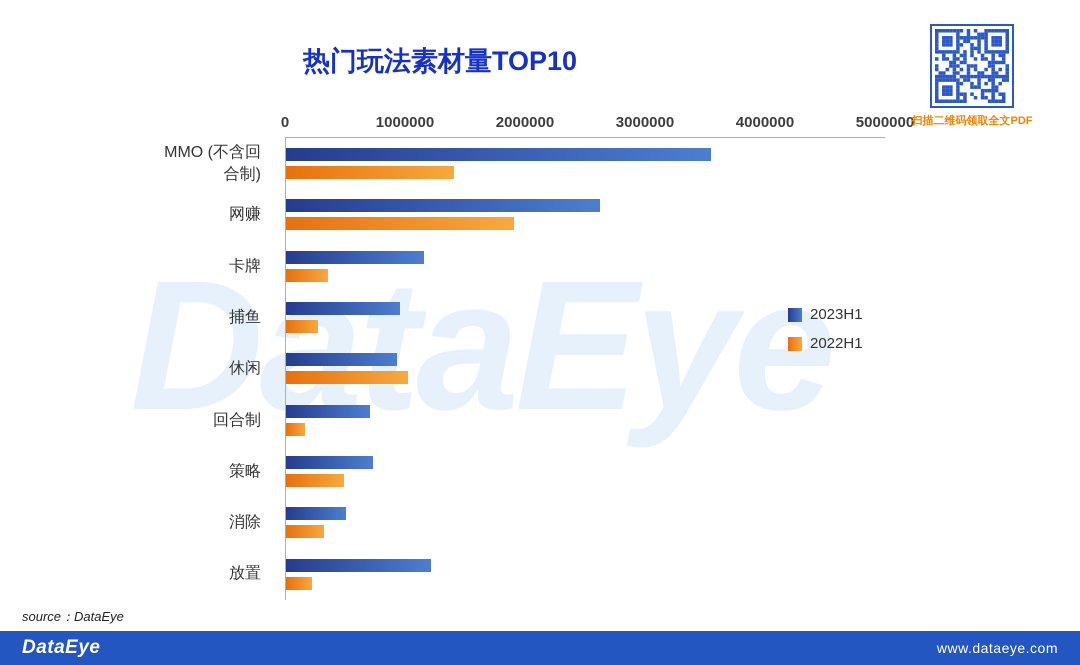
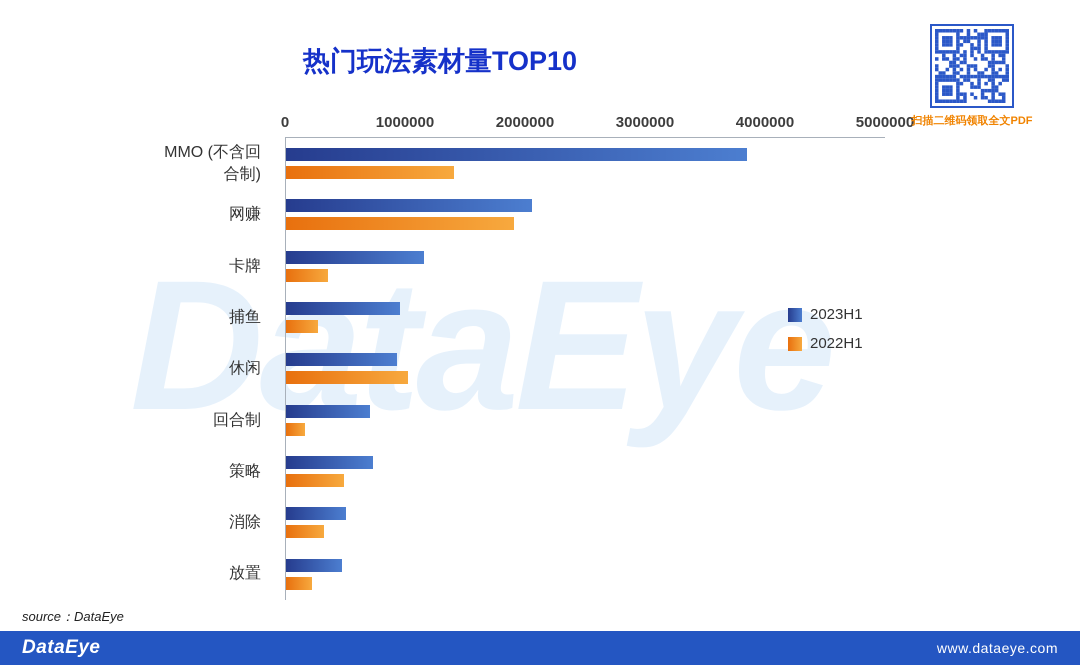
2023H1/MMO (不含回合制): 3550000 -> 3850000
2023H1/网赚: 2620000 -> 2050000
2023H1/放置: 1210000 -> 470000
